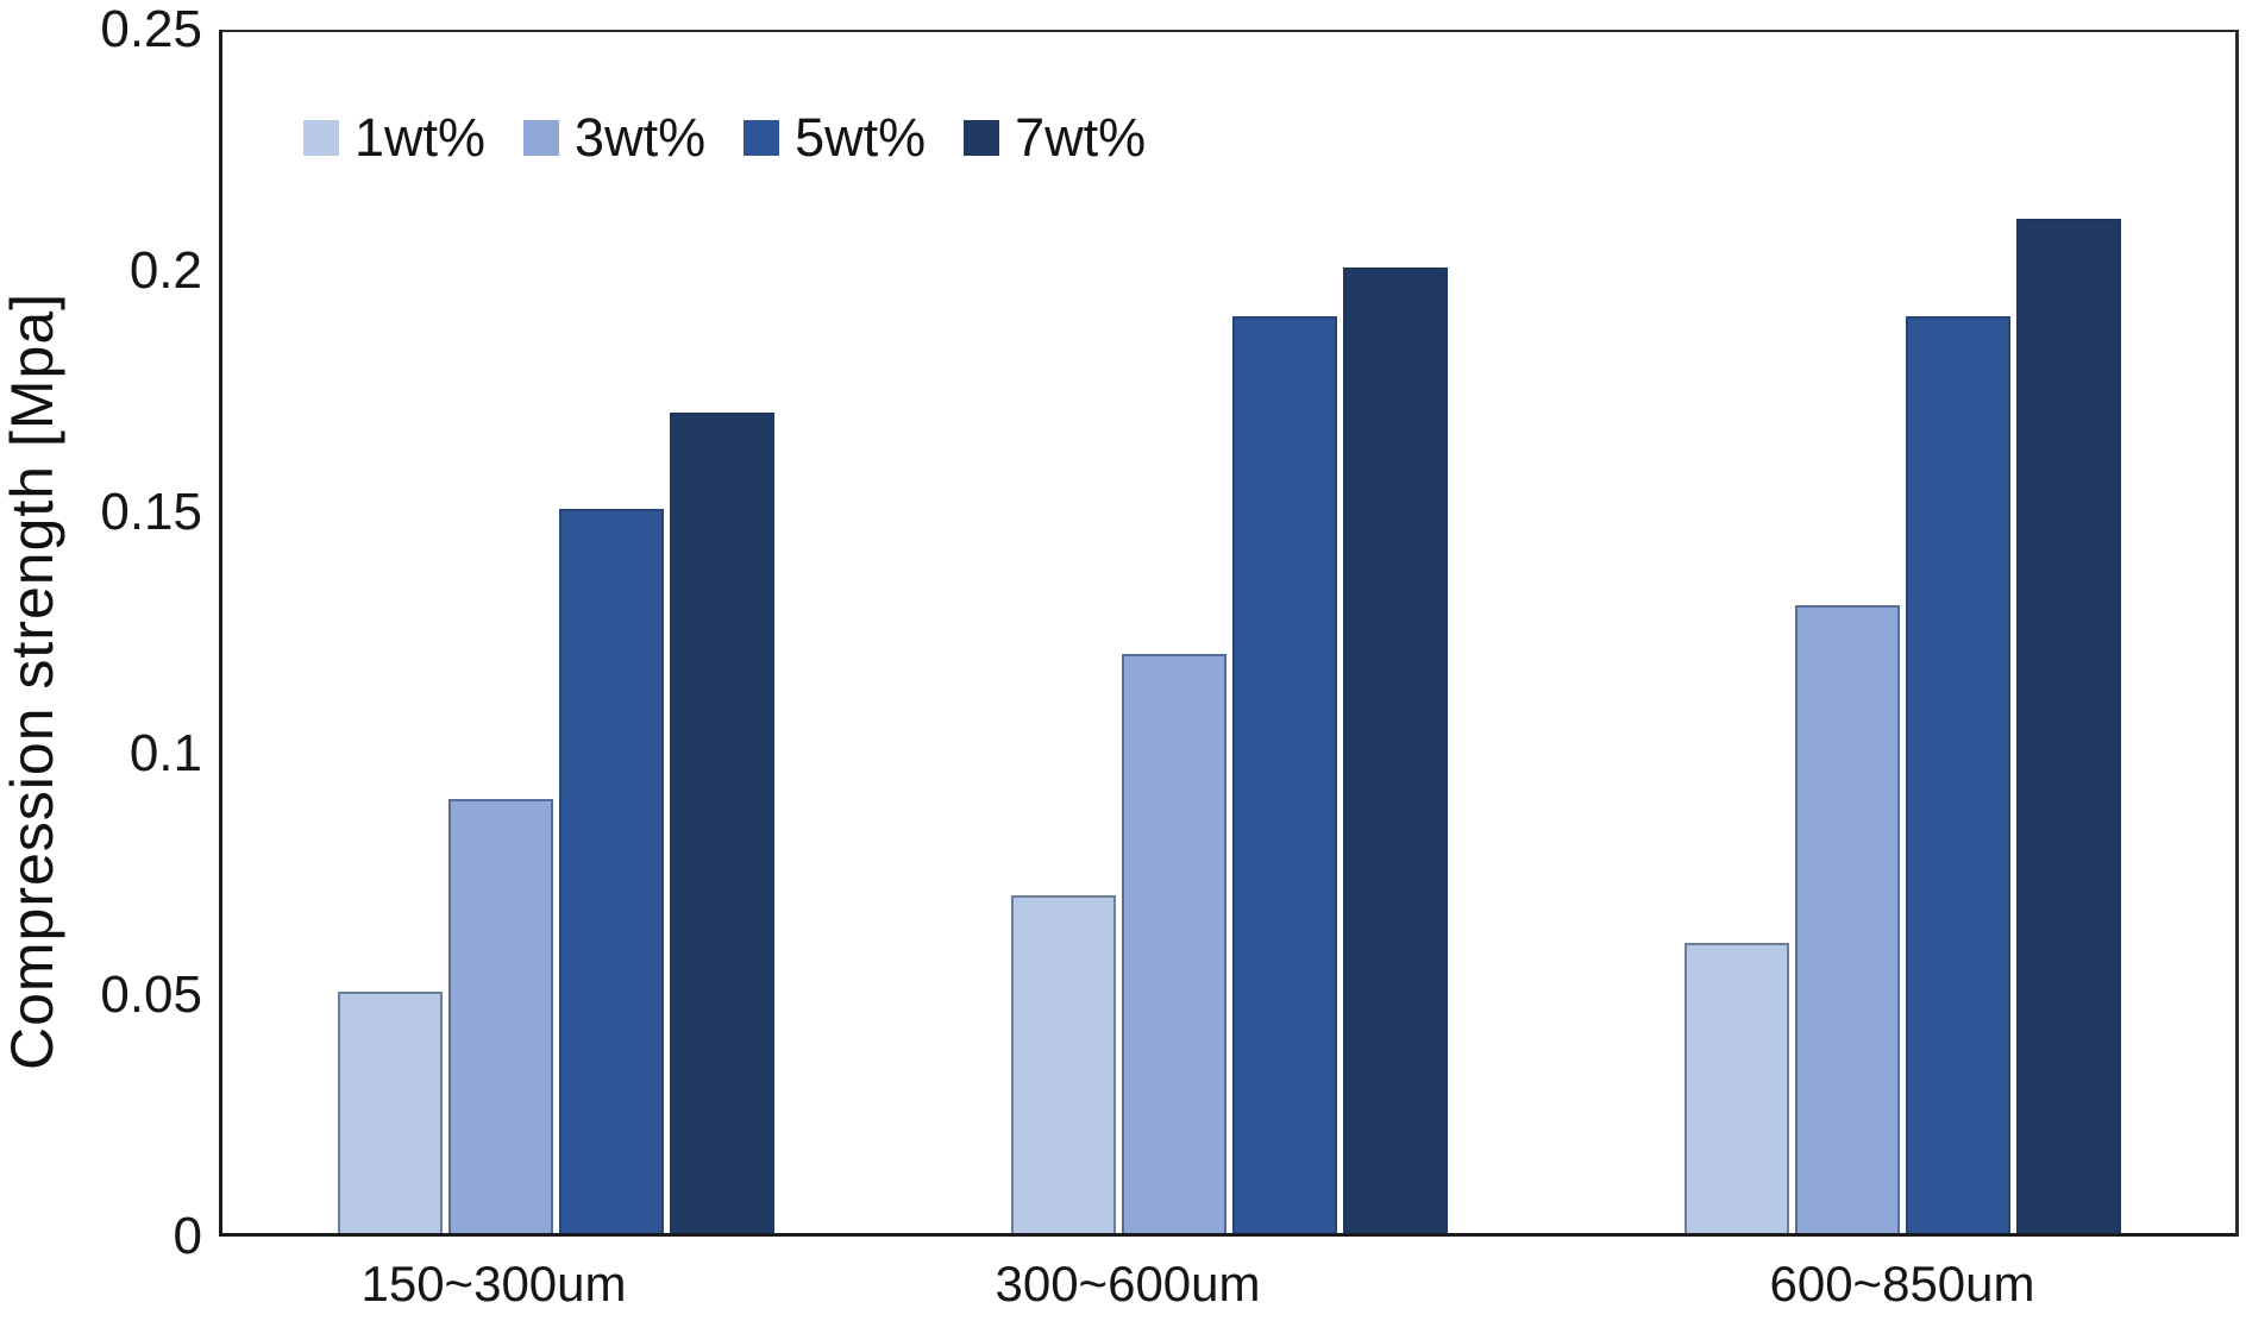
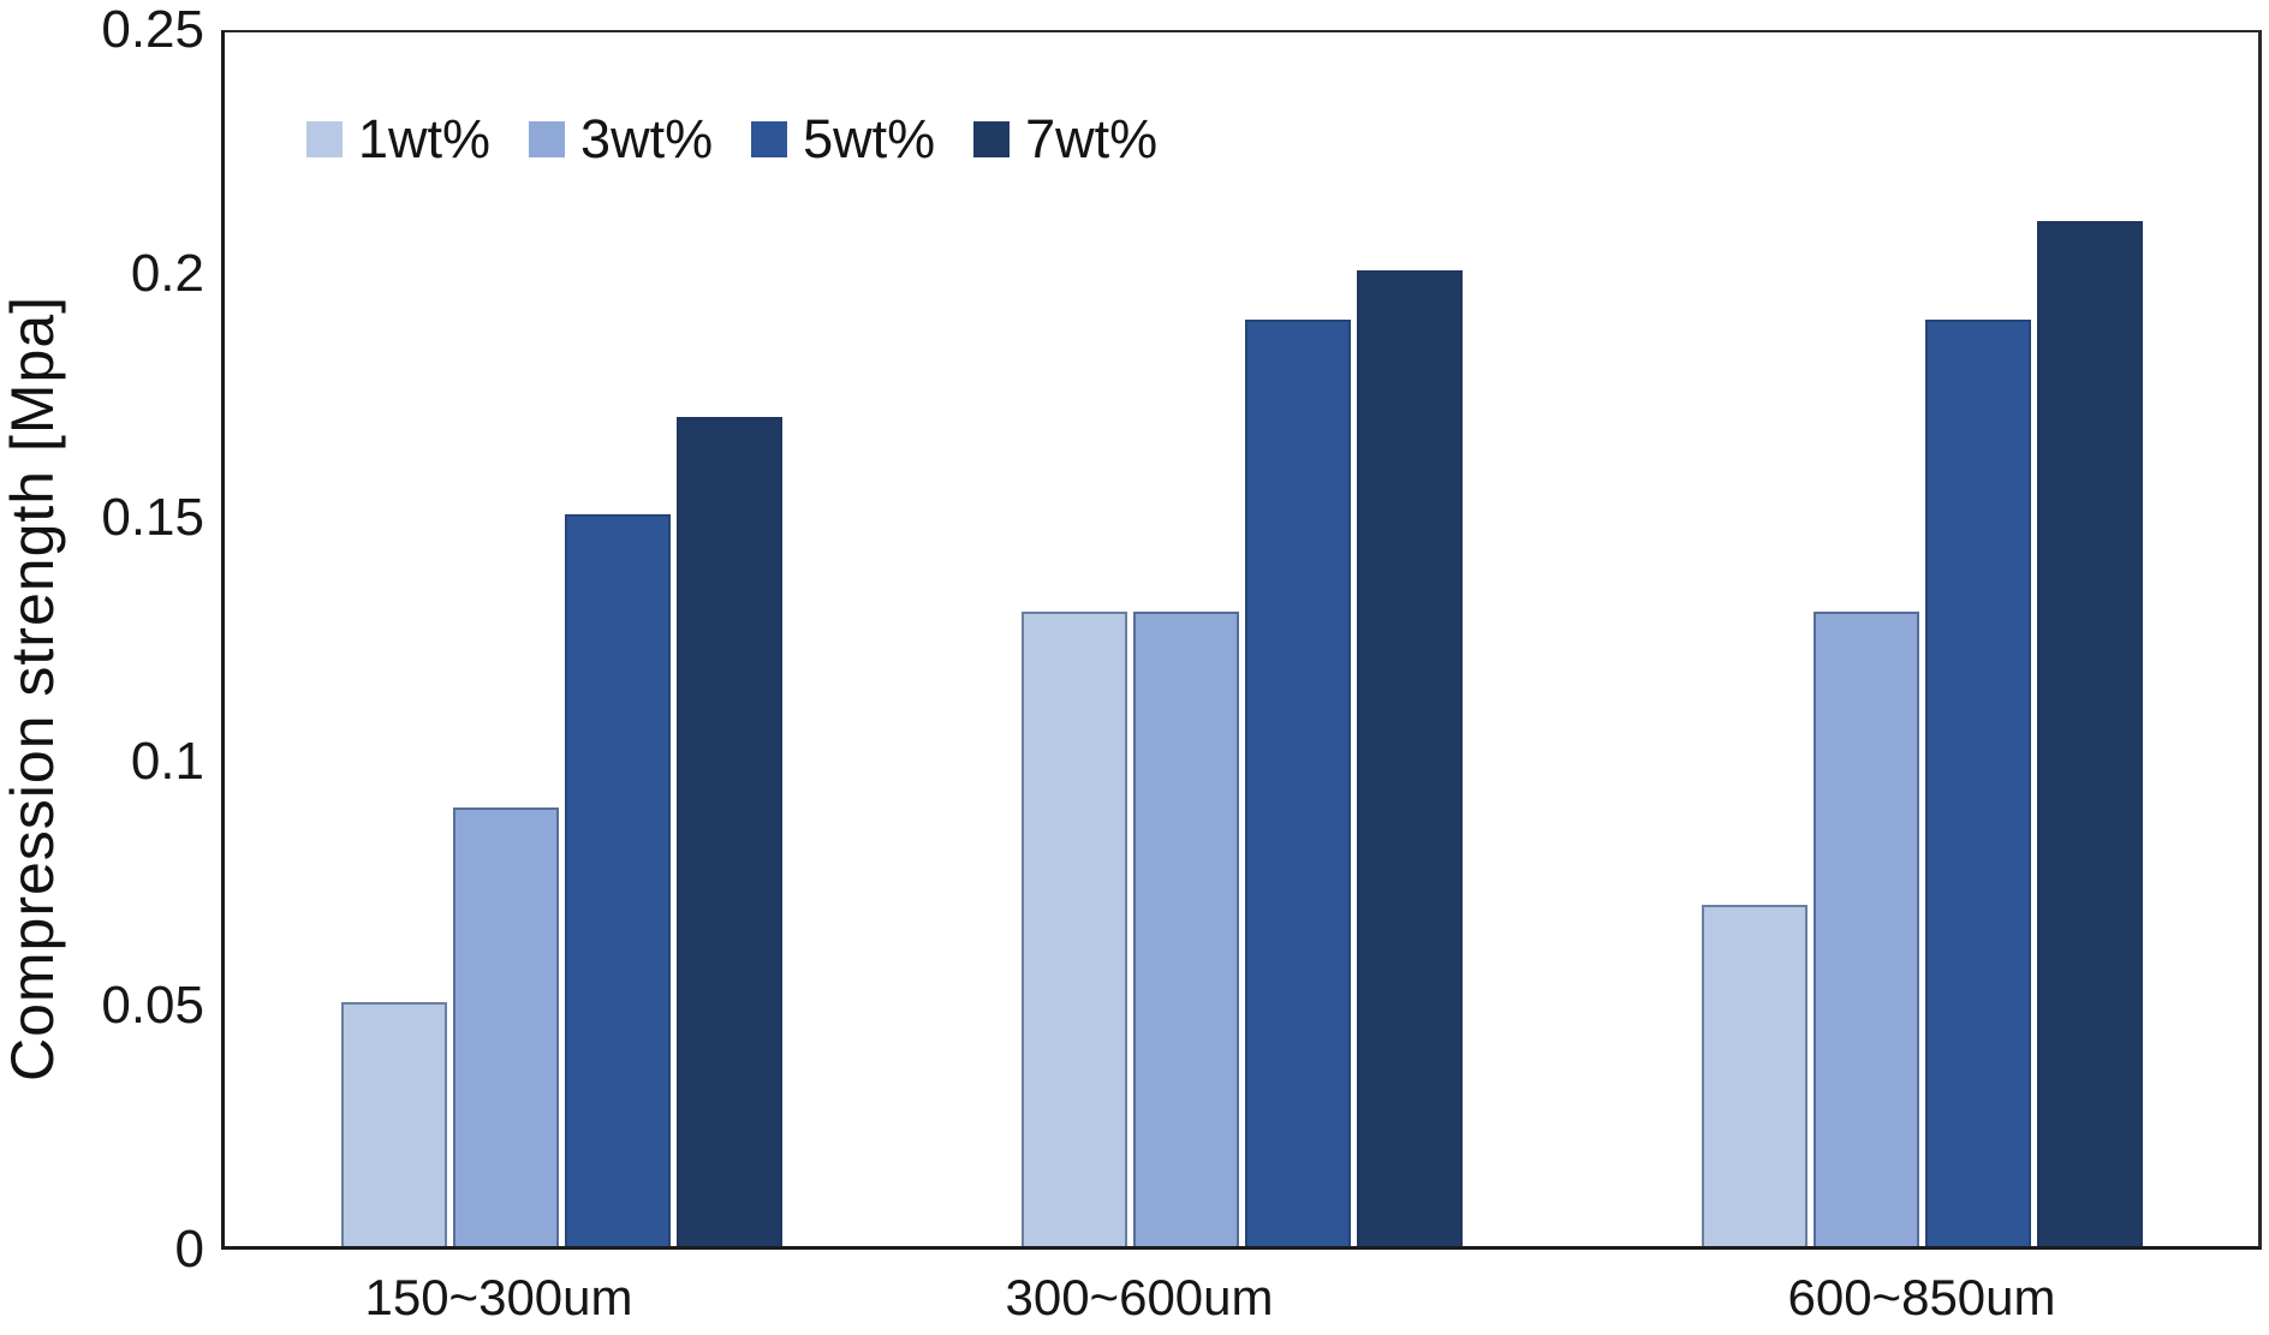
1wt%/300~600um: 0.07 -> 0.13
3wt%/300~600um: 0.12 -> 0.13
1wt%/600~850um: 0.06 -> 0.07
